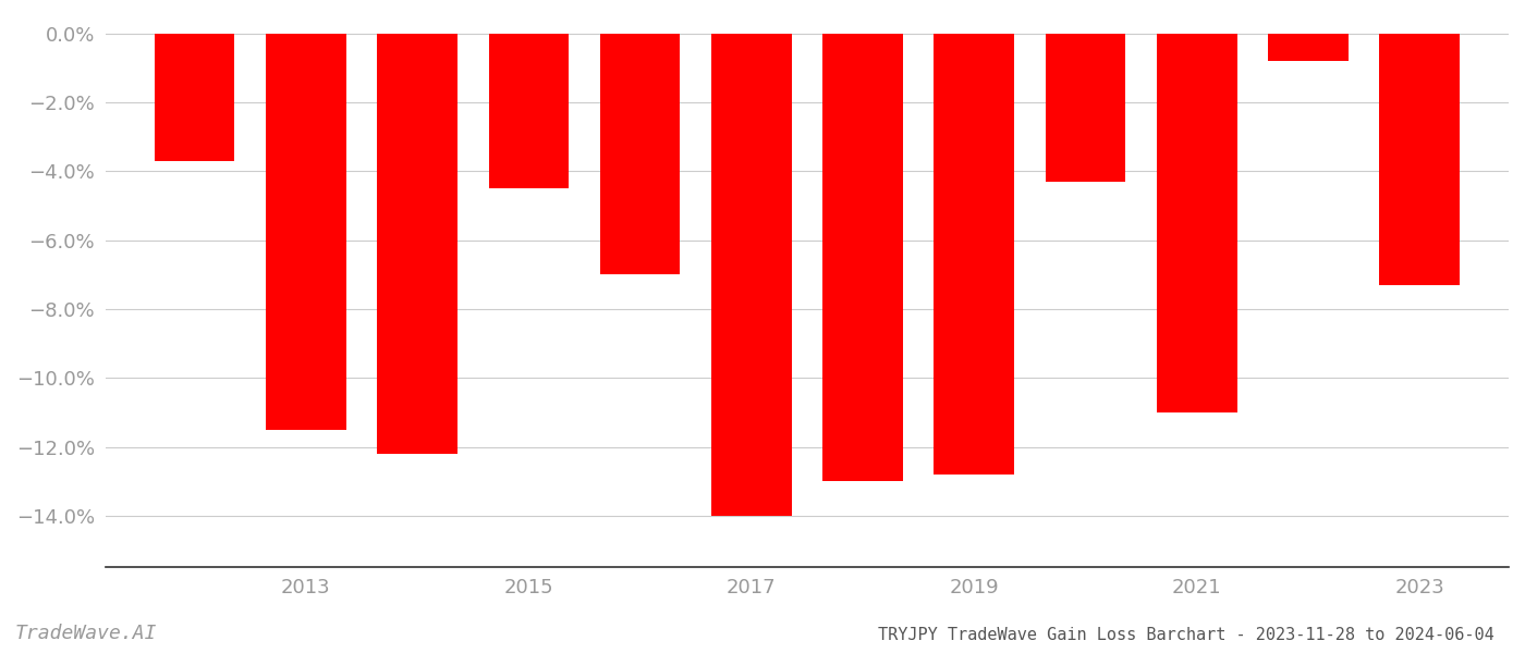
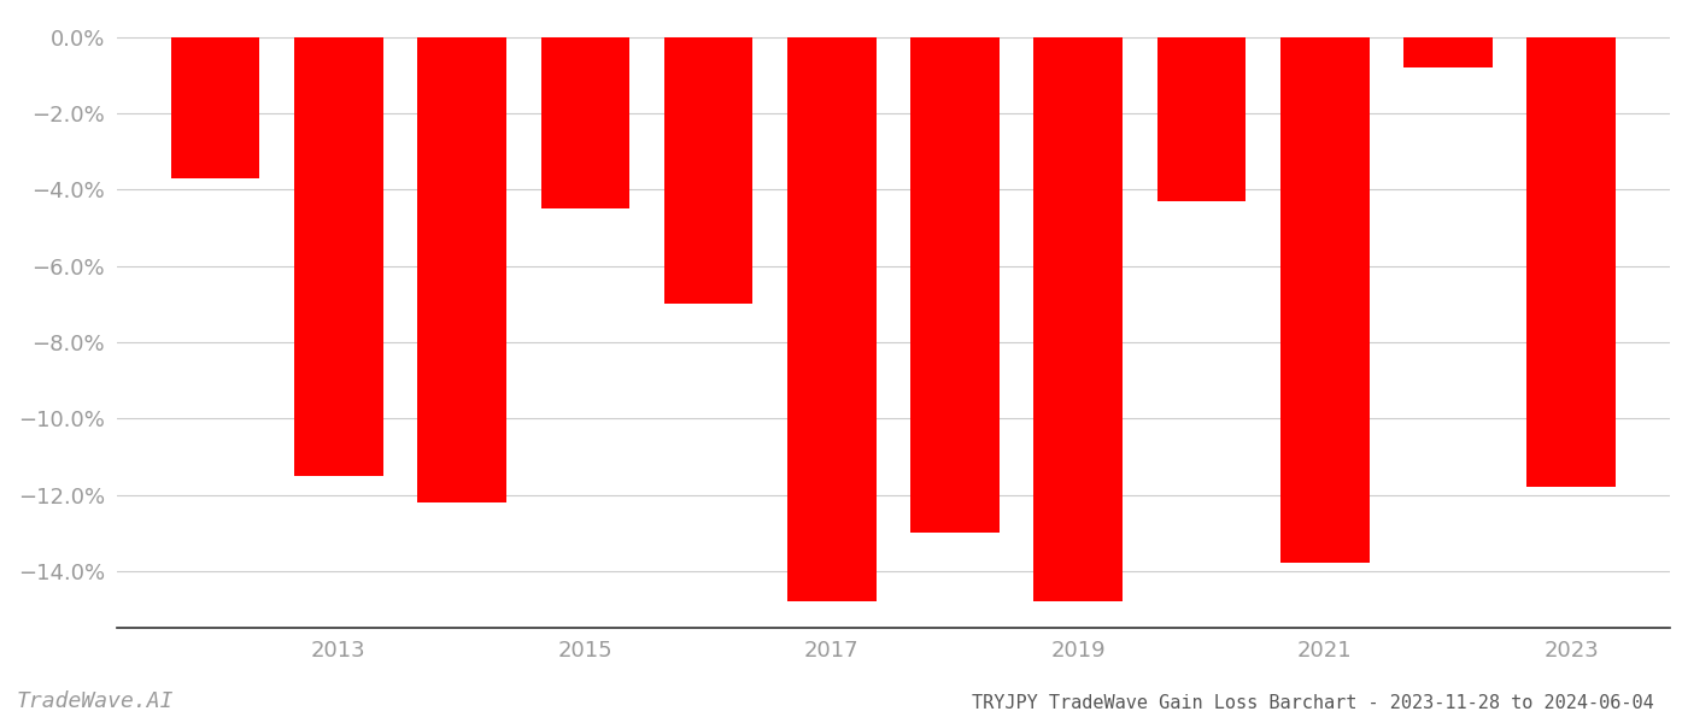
2017: -14.0% -> -14.8%
2019: -12.8% -> -14.8%
2021: -11.0% -> -13.8%
2023: -7.3% -> -11.8%
